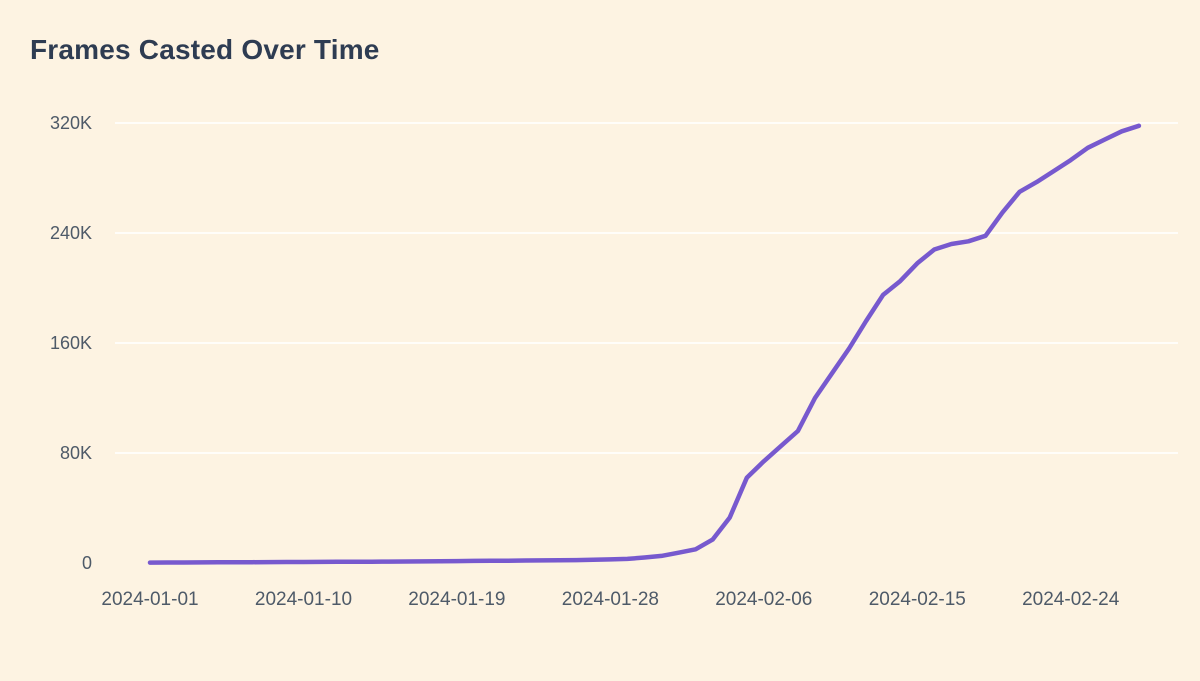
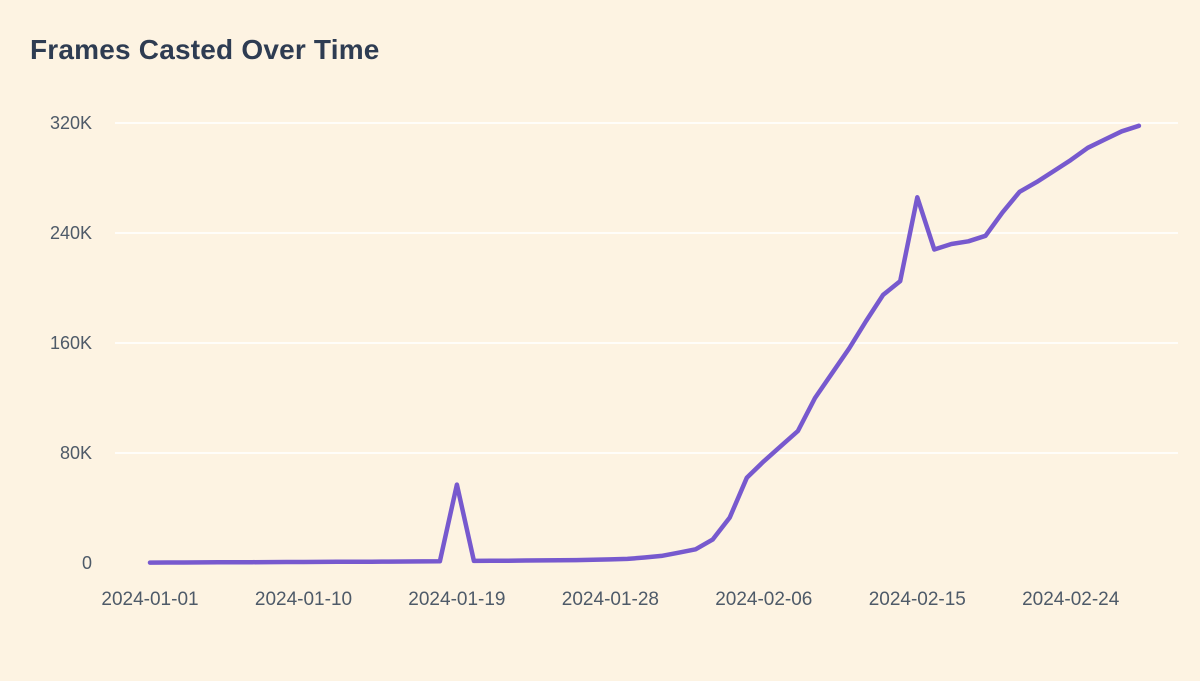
2024-01-19: 1K -> 57K
2024-02-15: 218K -> 266K
